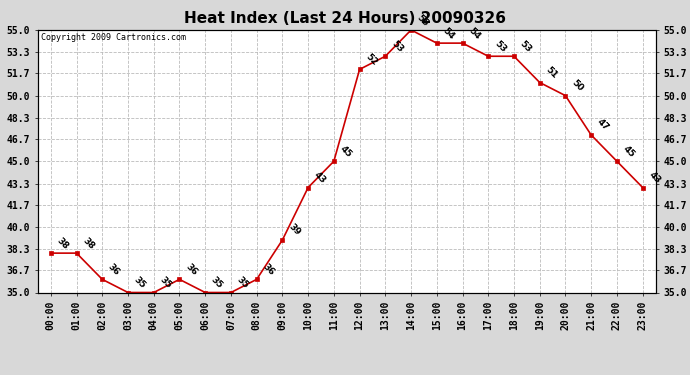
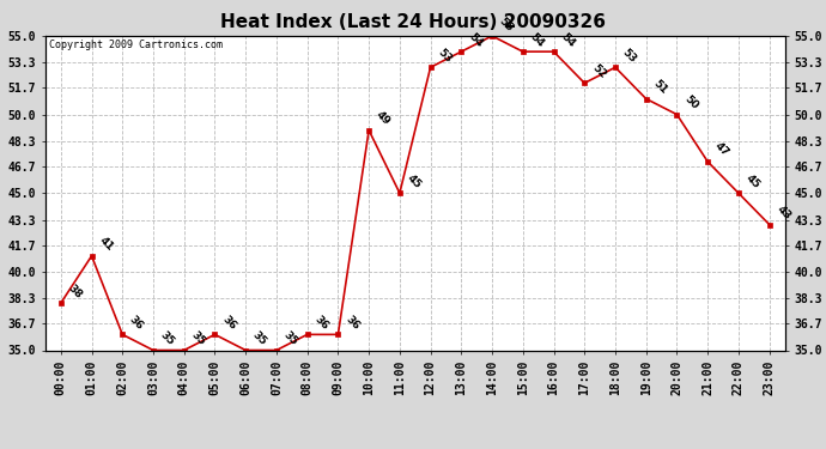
01:00: 38 -> 41
09:00: 39 -> 36
10:00: 43 -> 49
12:00: 52 -> 53
13:00: 53 -> 54
17:00: 53 -> 52
